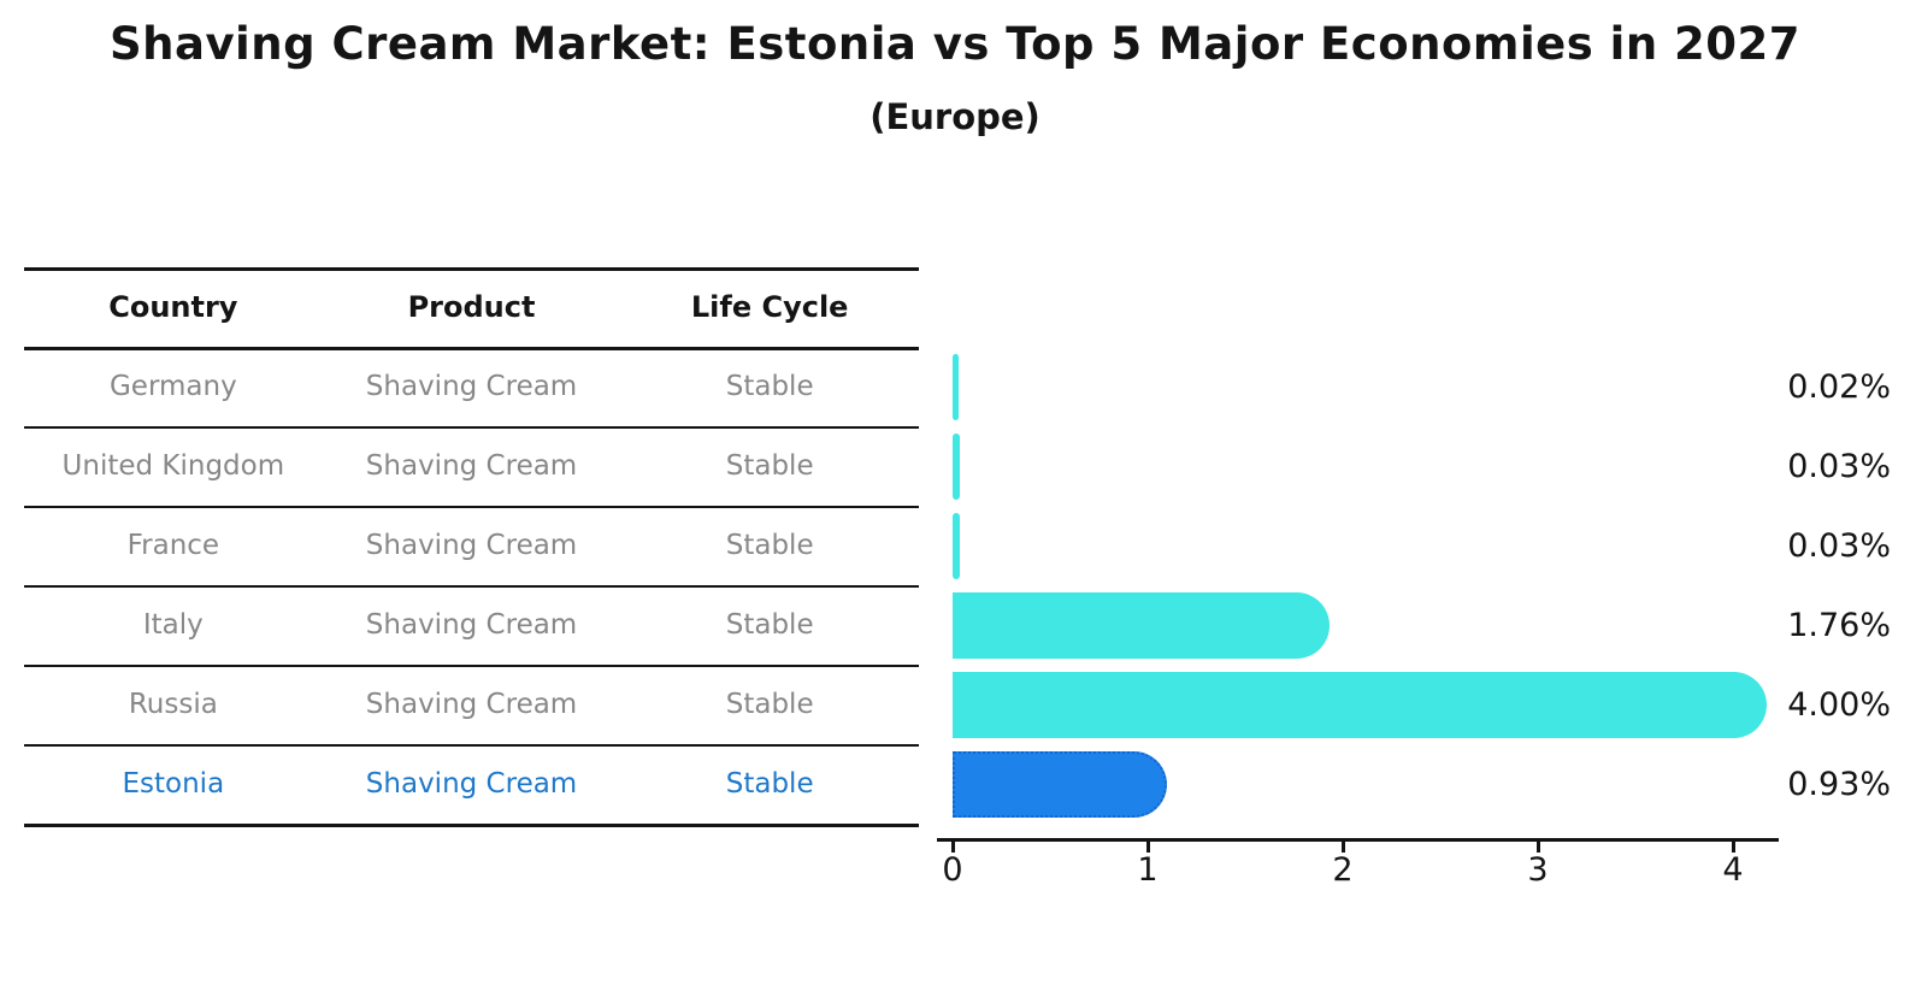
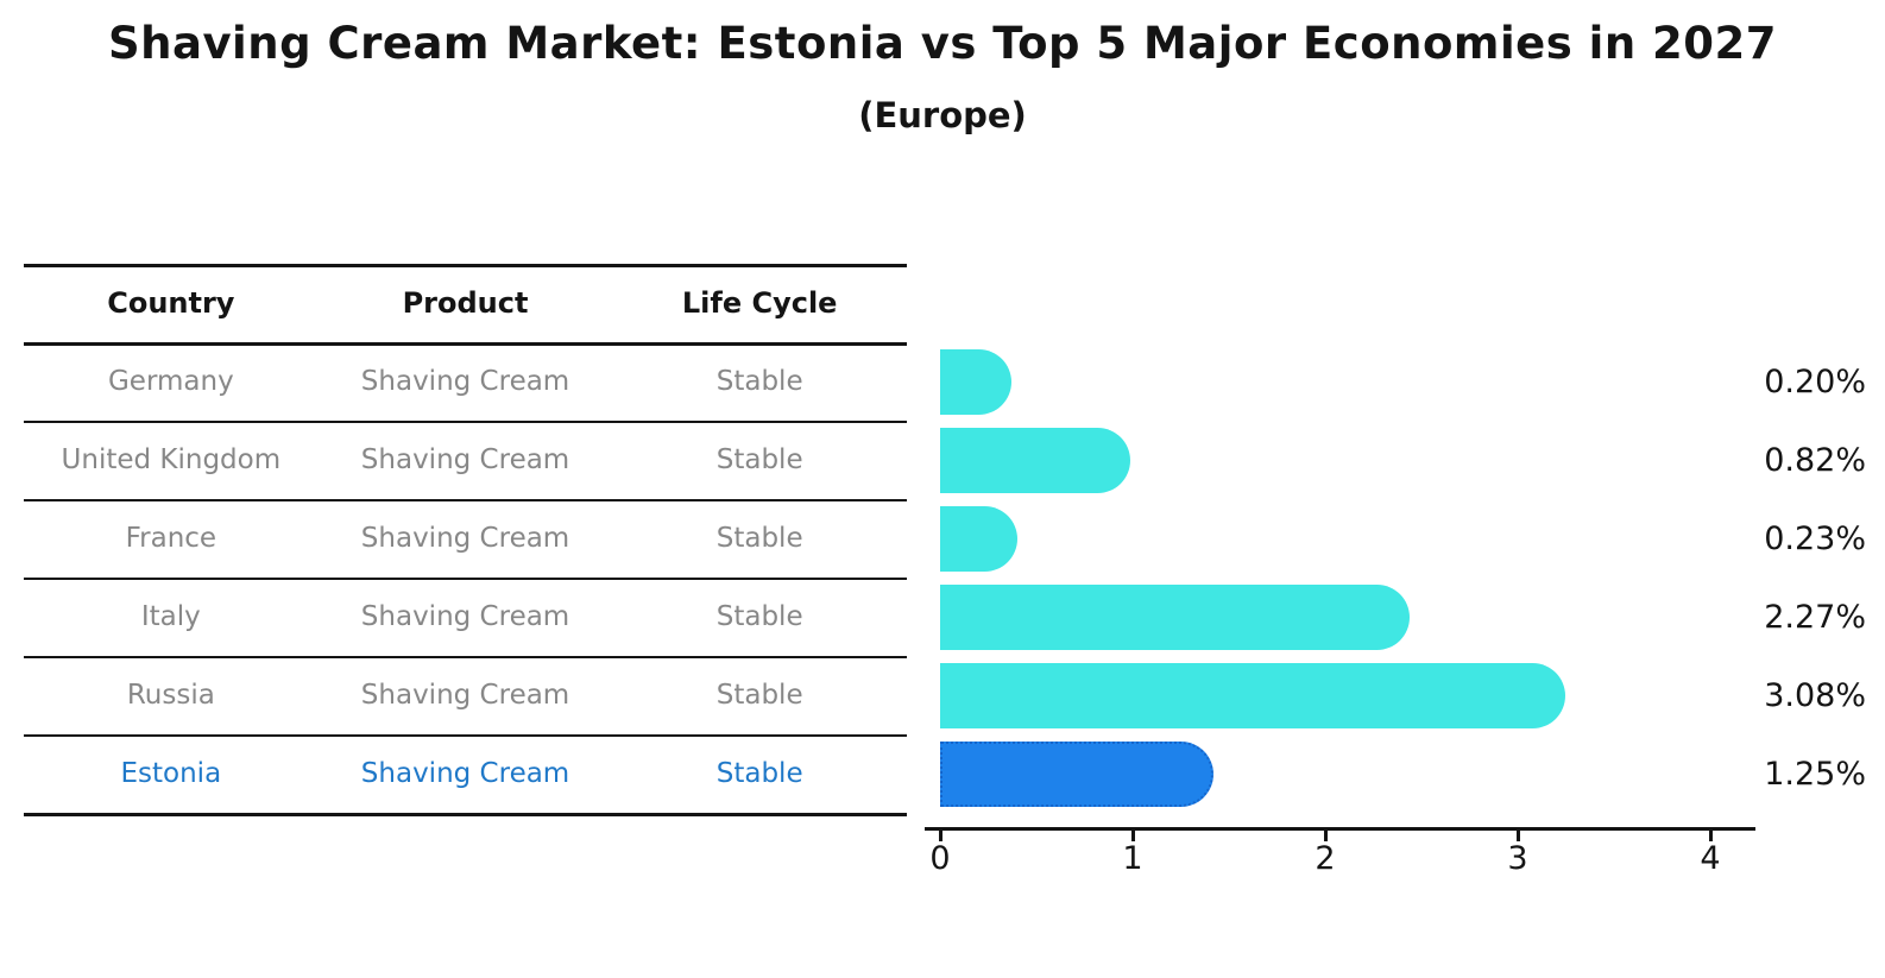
Germany: 0.02% -> 0.20%
United Kingdom: 0.03% -> 0.82%
France: 0.03% -> 0.23%
Italy: 1.76% -> 2.27%
Russia: 4.00% -> 3.08%
Estonia: 0.93% -> 1.25%
